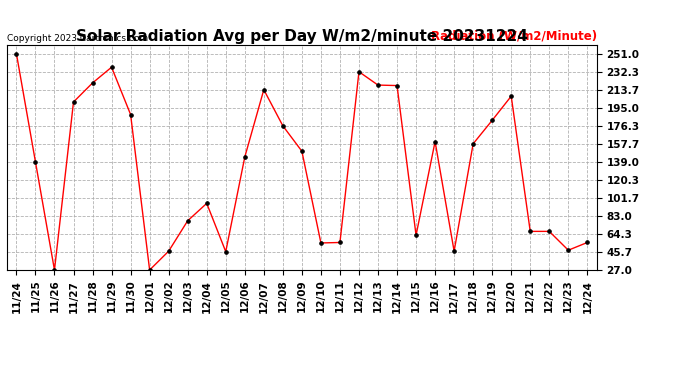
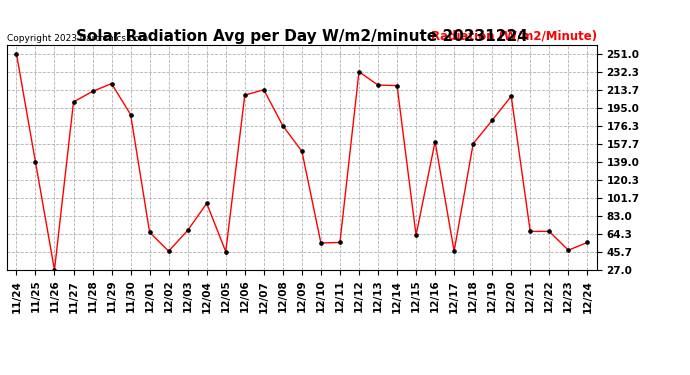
11/28: 221 -> 212
11/29: 237 -> 220
12/01: 27 -> 66
12/03: 78 -> 68
12/06: 144 -> 208
